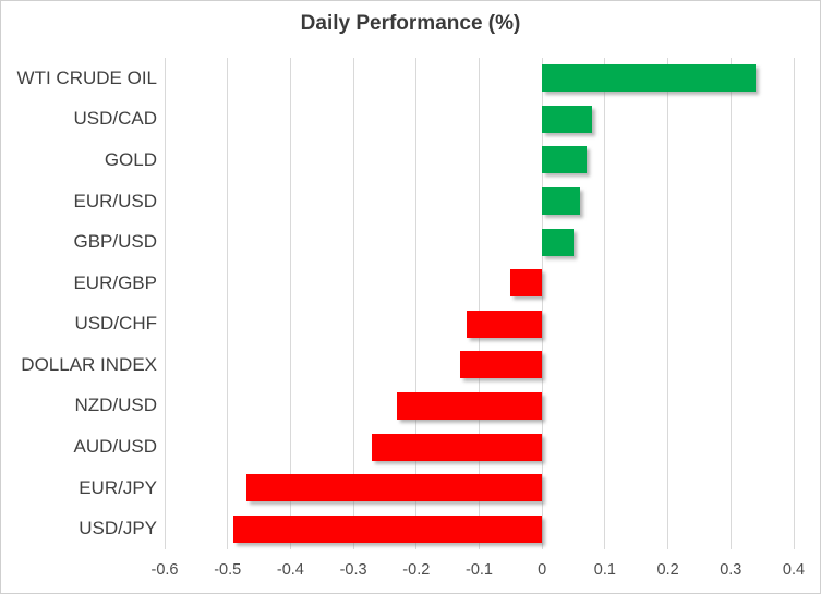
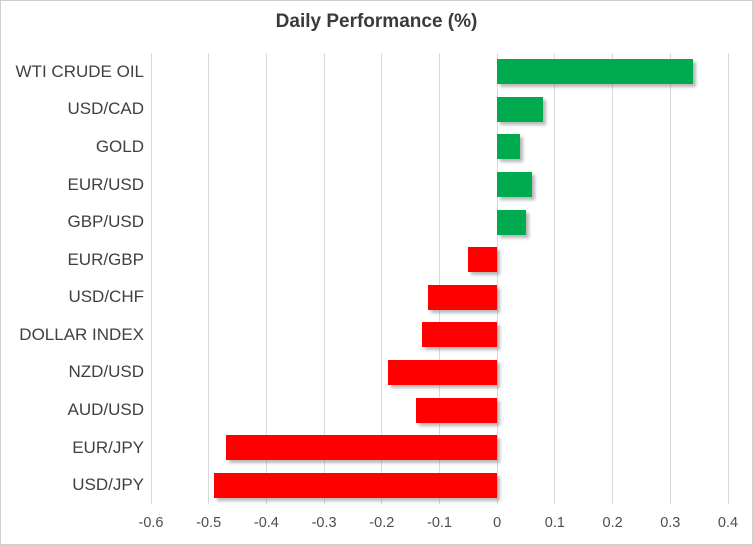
GOLD: 0.07 -> 0.04
NZD/USD: -0.23 -> -0.19
AUD/USD: -0.27 -> -0.14
